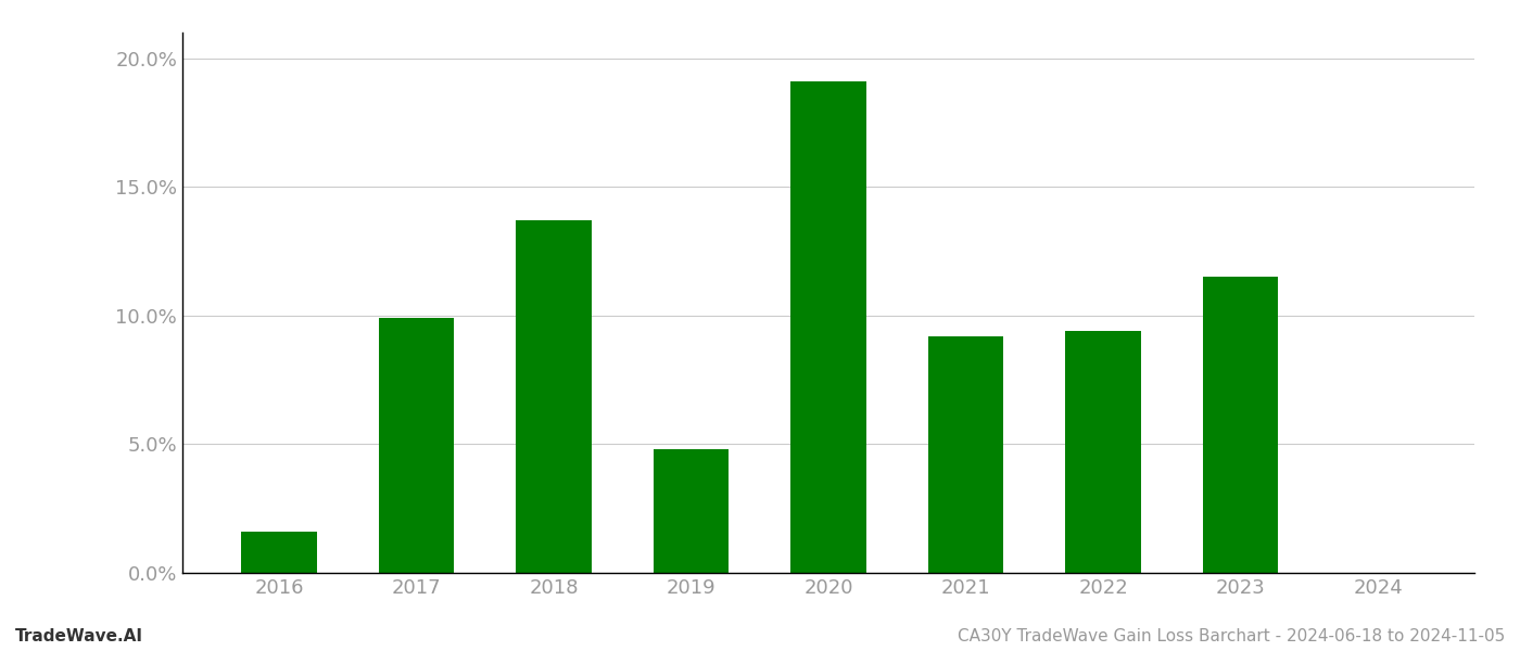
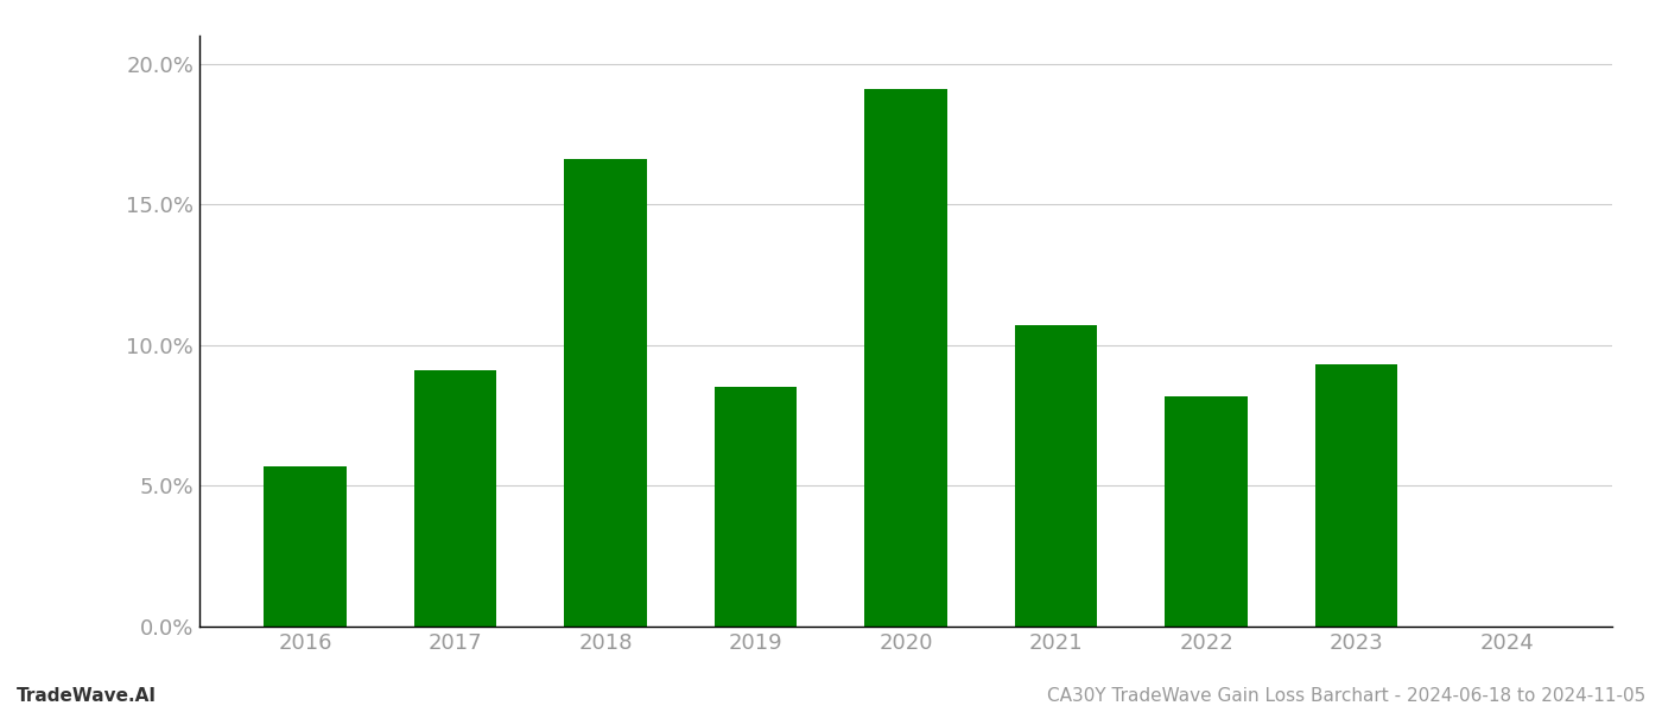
2016: 1.6% -> 5.7%
2017: 9.9% -> 9.1%
2018: 13.7% -> 16.6%
2019: 4.8% -> 8.5%
2021: 9.2% -> 10.7%
2022: 9.4% -> 8.2%
2023: 11.5% -> 9.3%
